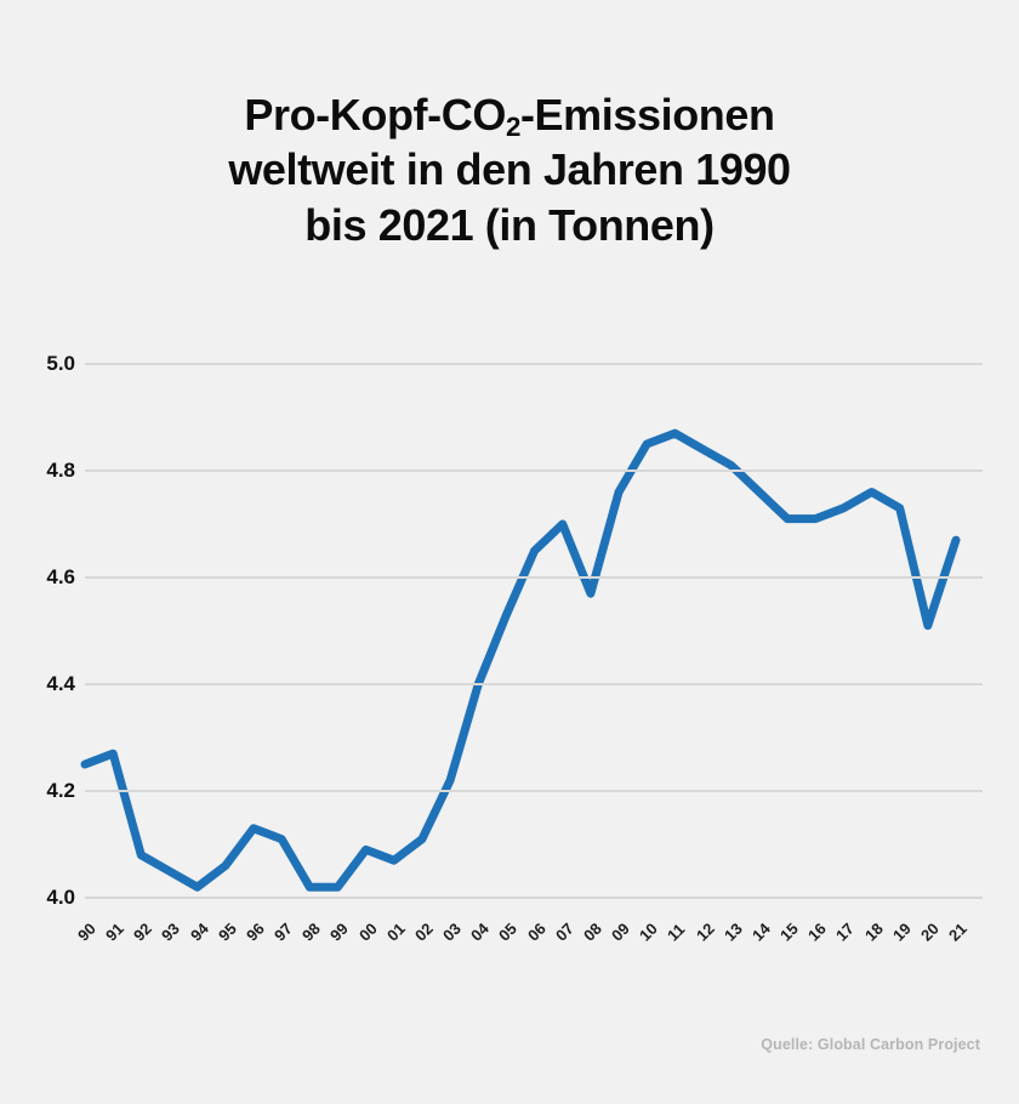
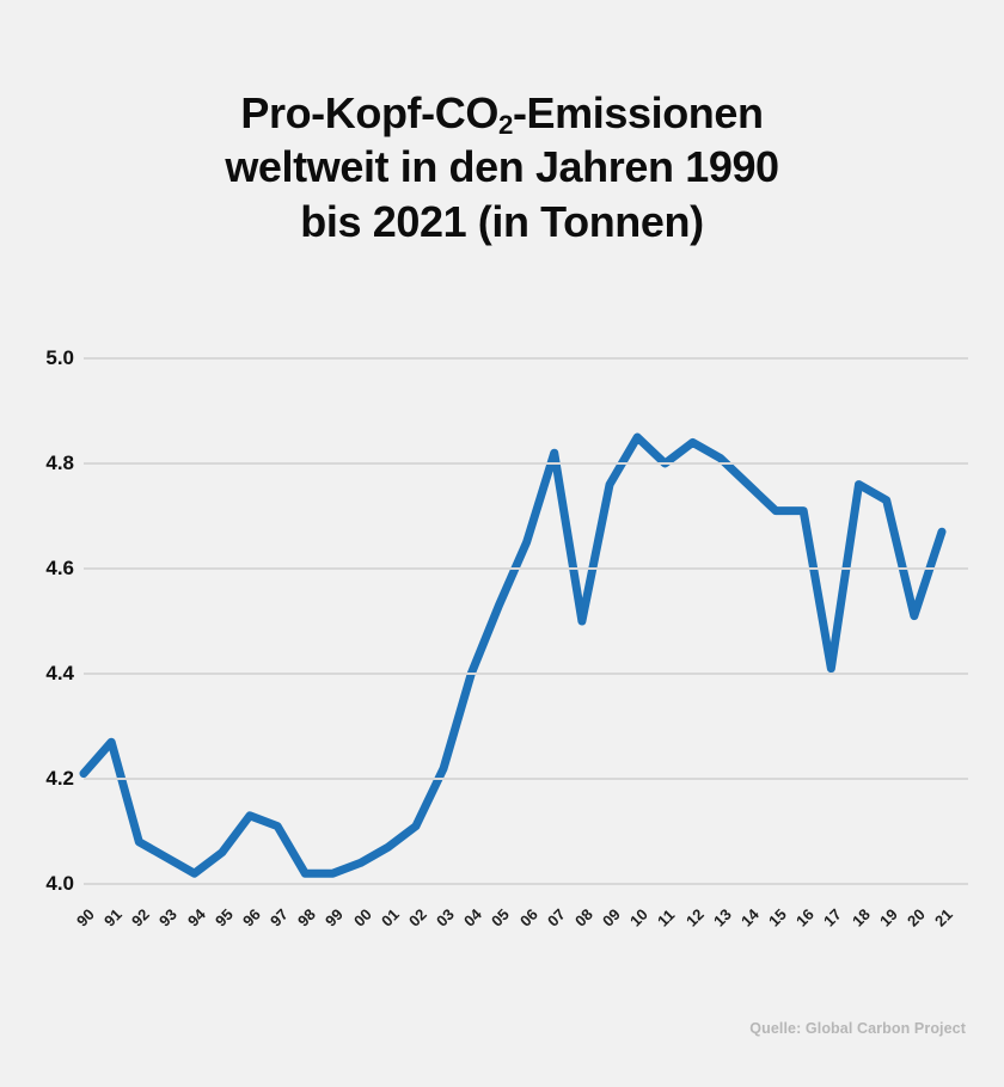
90: 4.25 -> 4.21
00: 4.09 -> 4.04
07: 4.70 -> 4.82
08: 4.57 -> 4.50
11: 4.87 -> 4.80
17: 4.73 -> 4.41
